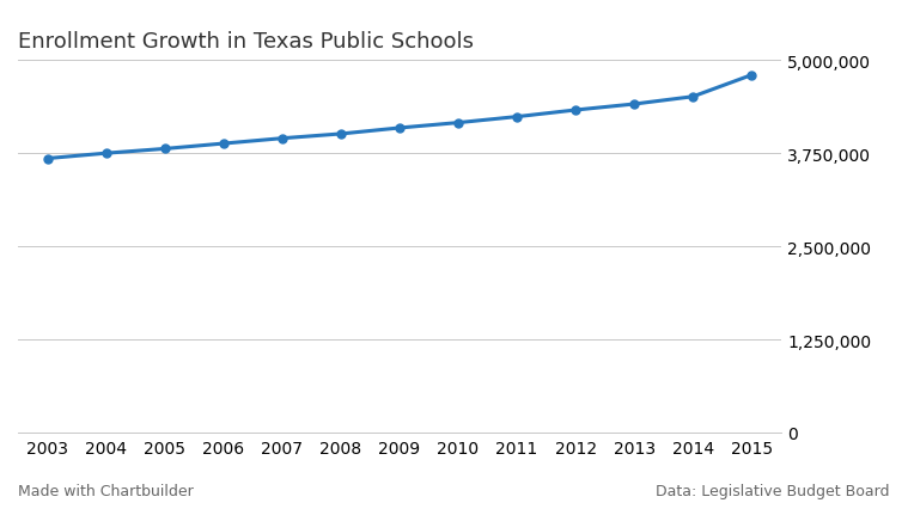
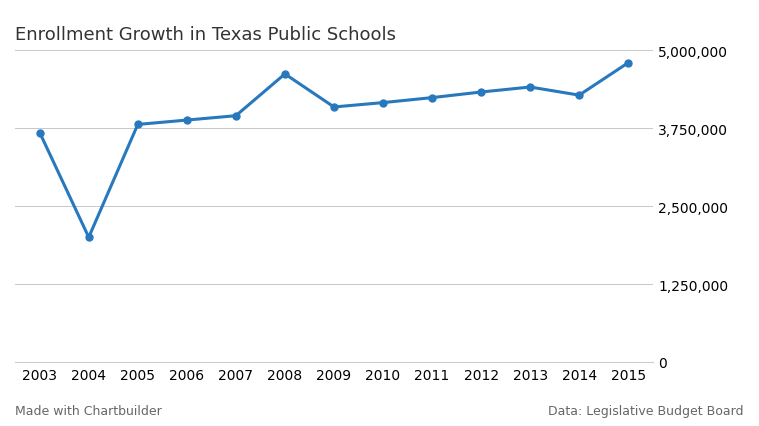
2004: 3,750,000 -> 2,000,000
2008: 4,010,000 -> 4,620,000
2014: 4,510,000 -> 4,280,000
